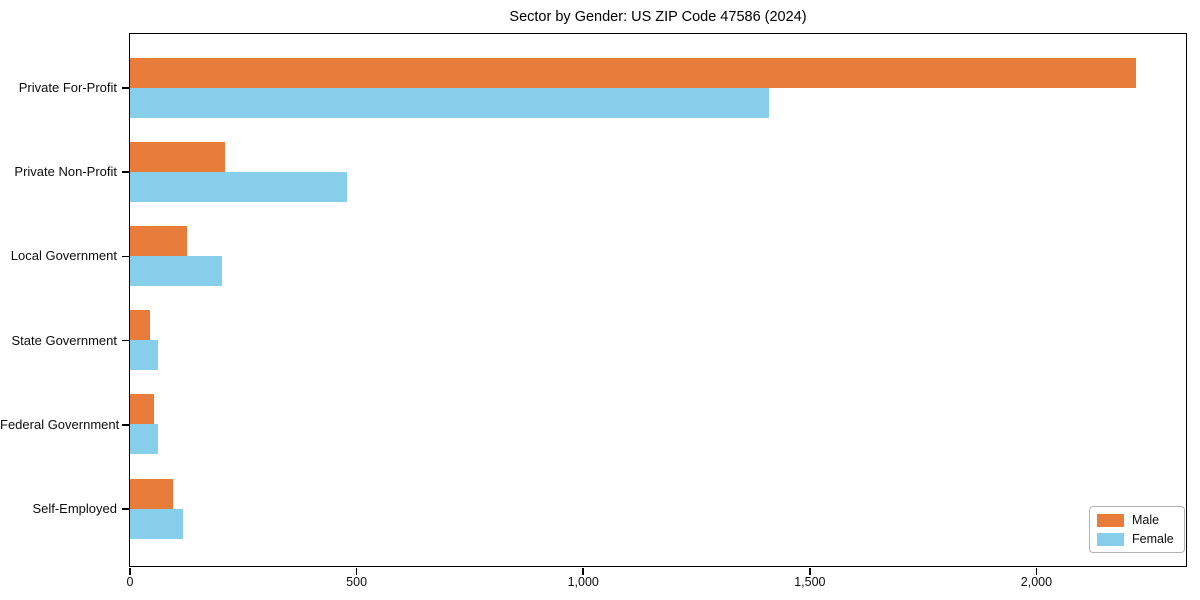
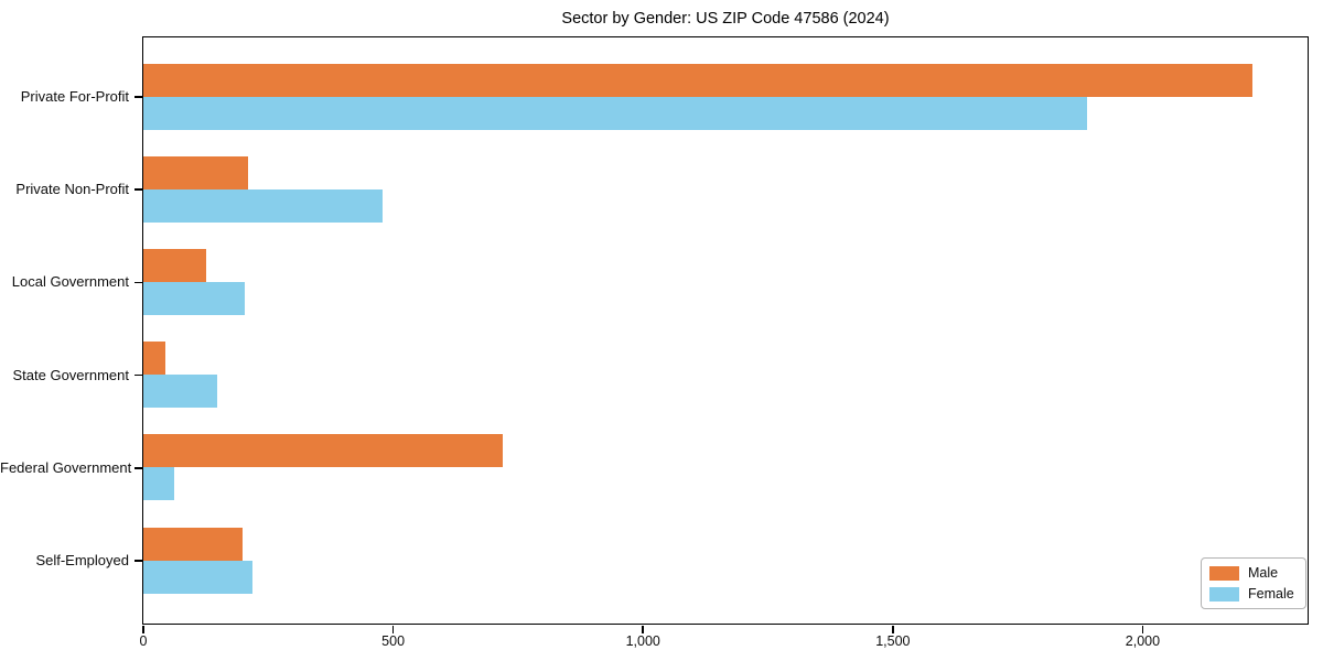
Female/Private For-Profit: 1410 -> 1890
Female/State Government: 60 -> 150
Male/Federal Government: 50 -> 720
Male/Self-Employed: 100 -> 200
Female/Self-Employed: 120 -> 220
